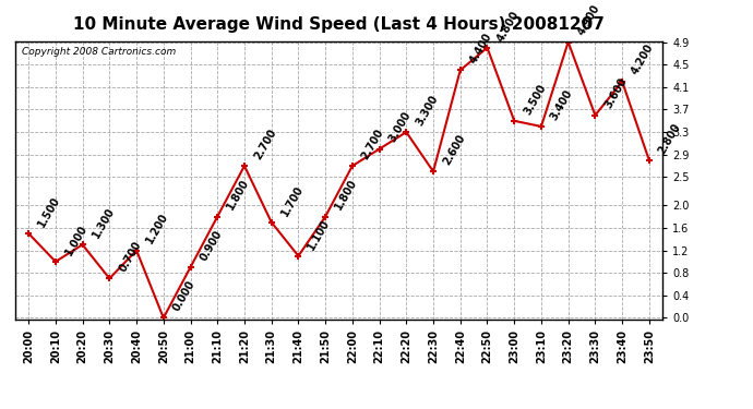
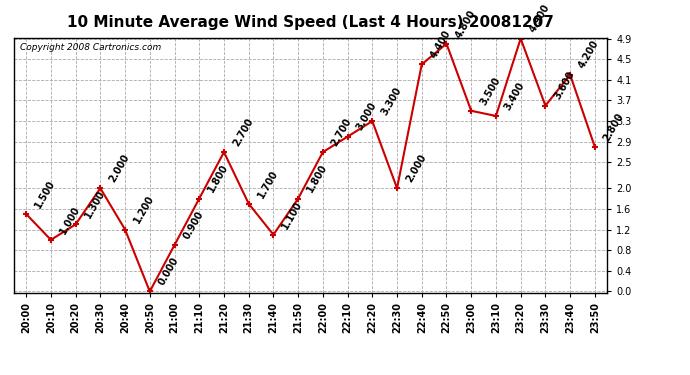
20:30: 0.700 -> 2.000
22:30: 2.600 -> 2.000
